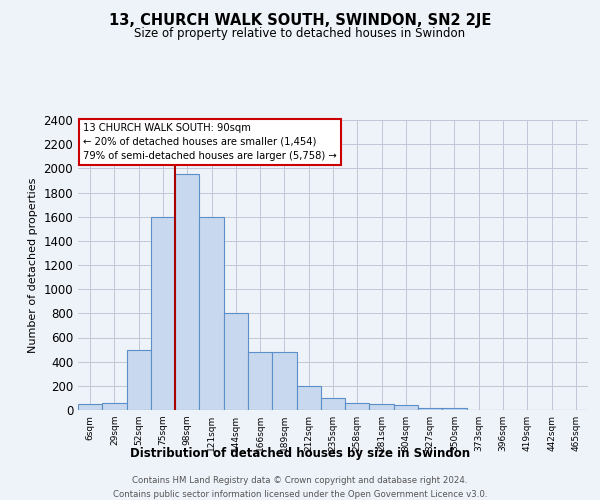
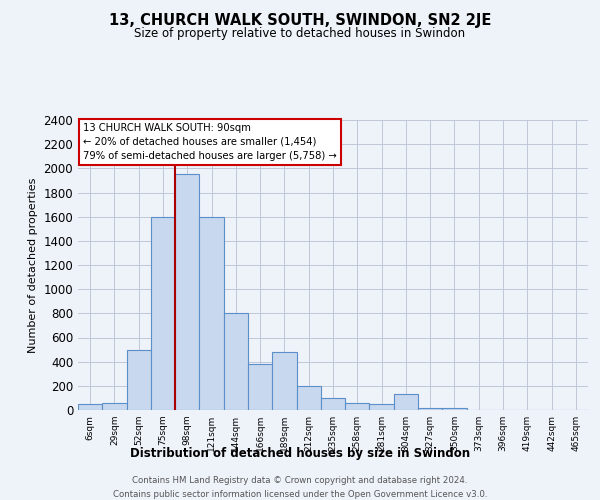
166sqm: 480 -> 380
304sqm: 40 -> 130
